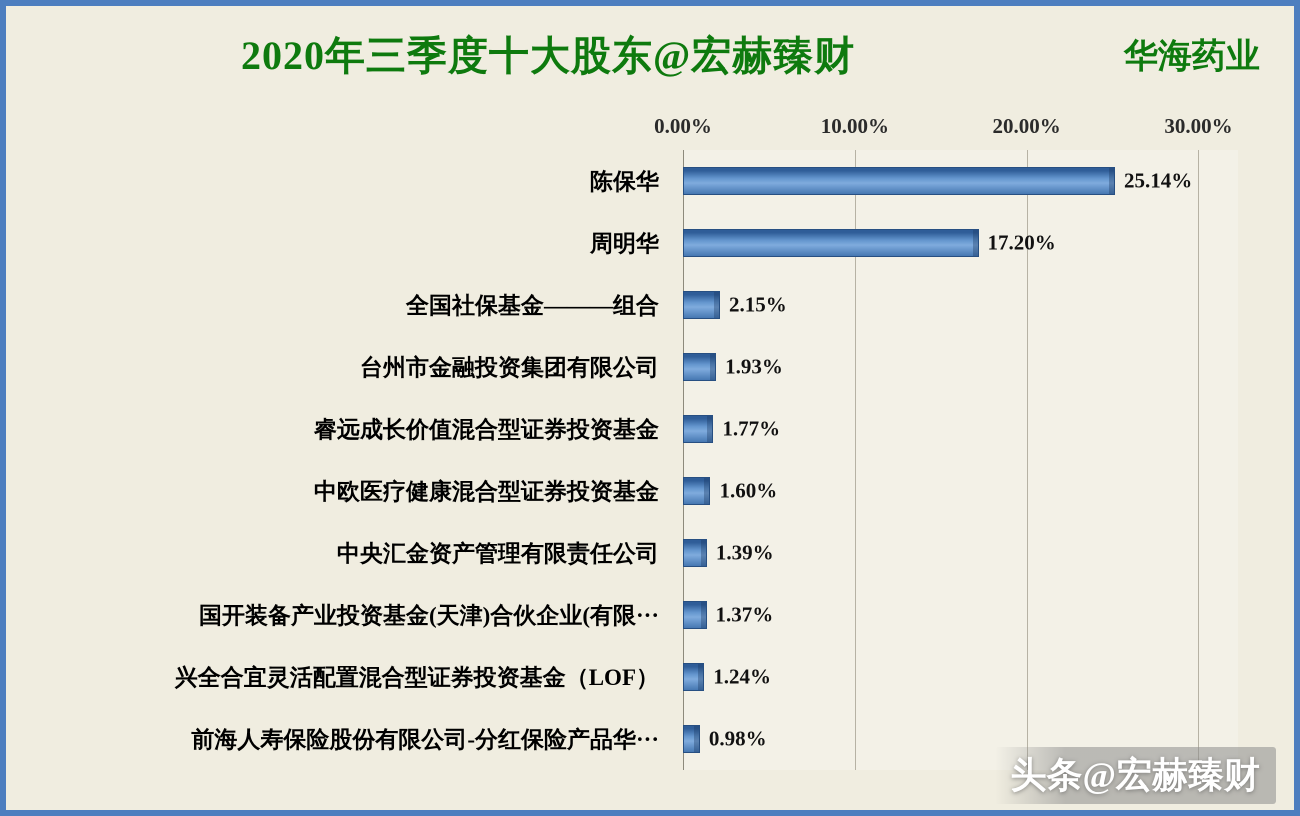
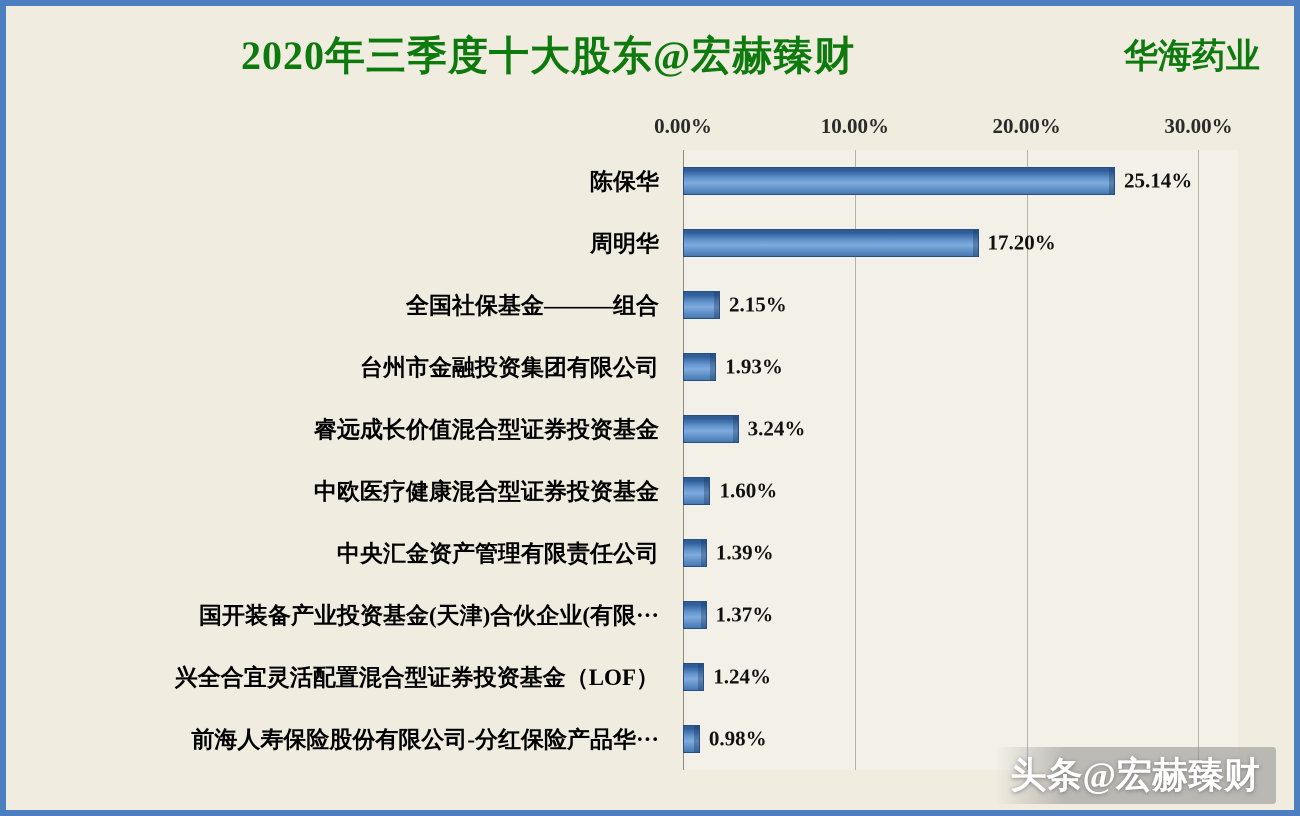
睿远成长价值混合型证券投资基金: 1.77% -> 3.24%
